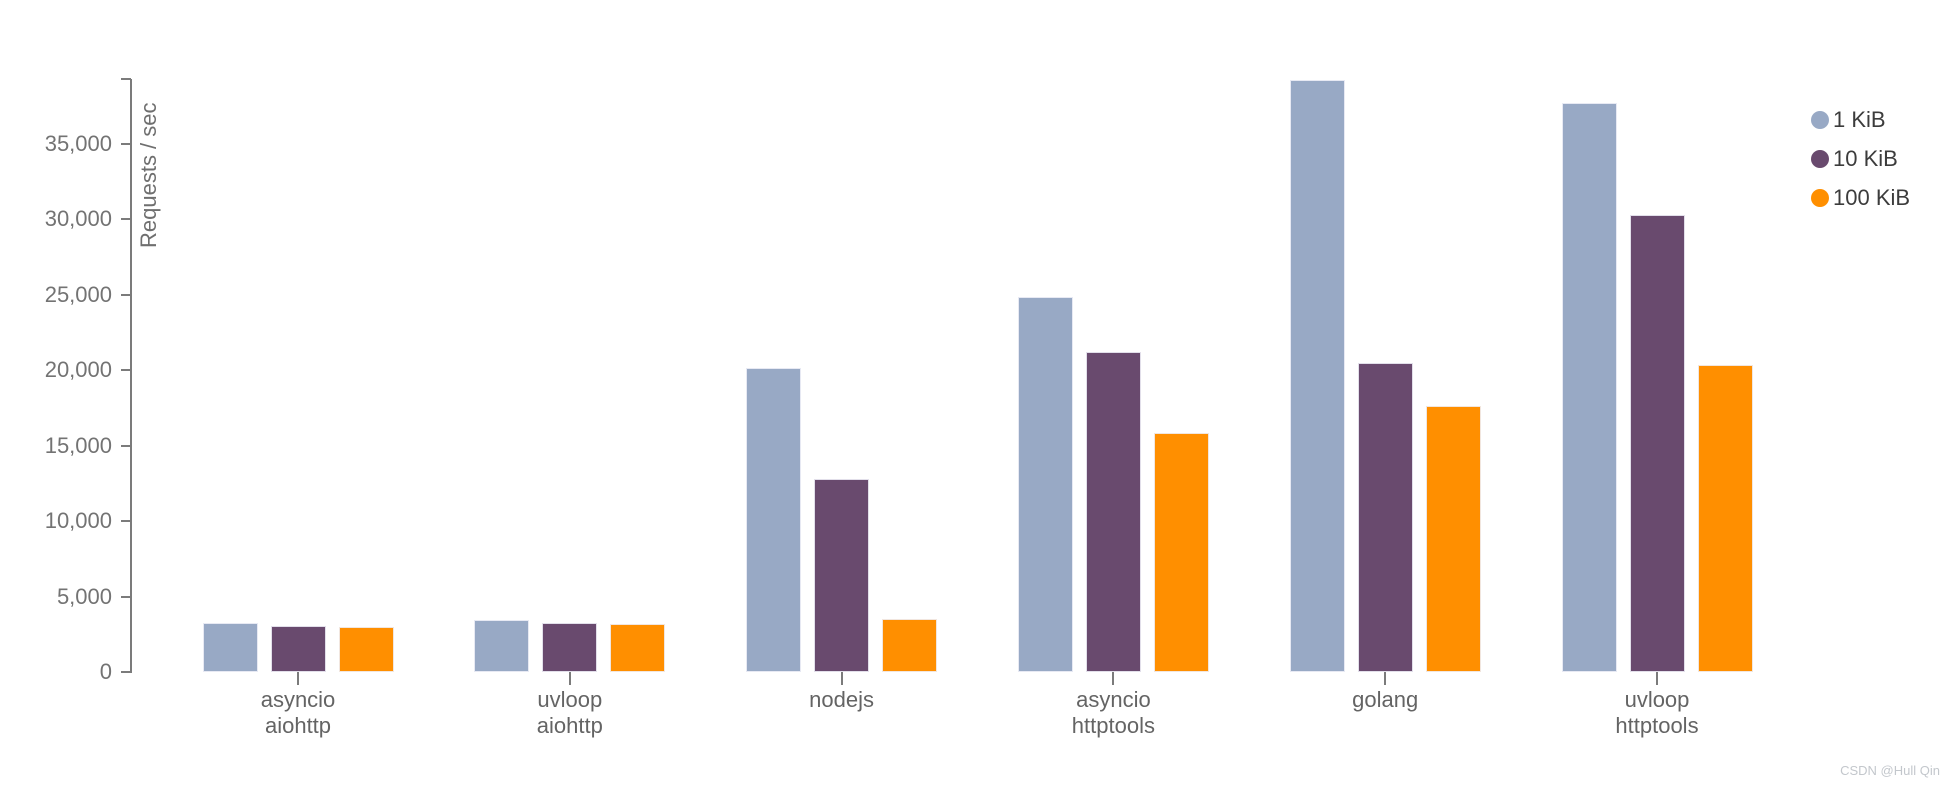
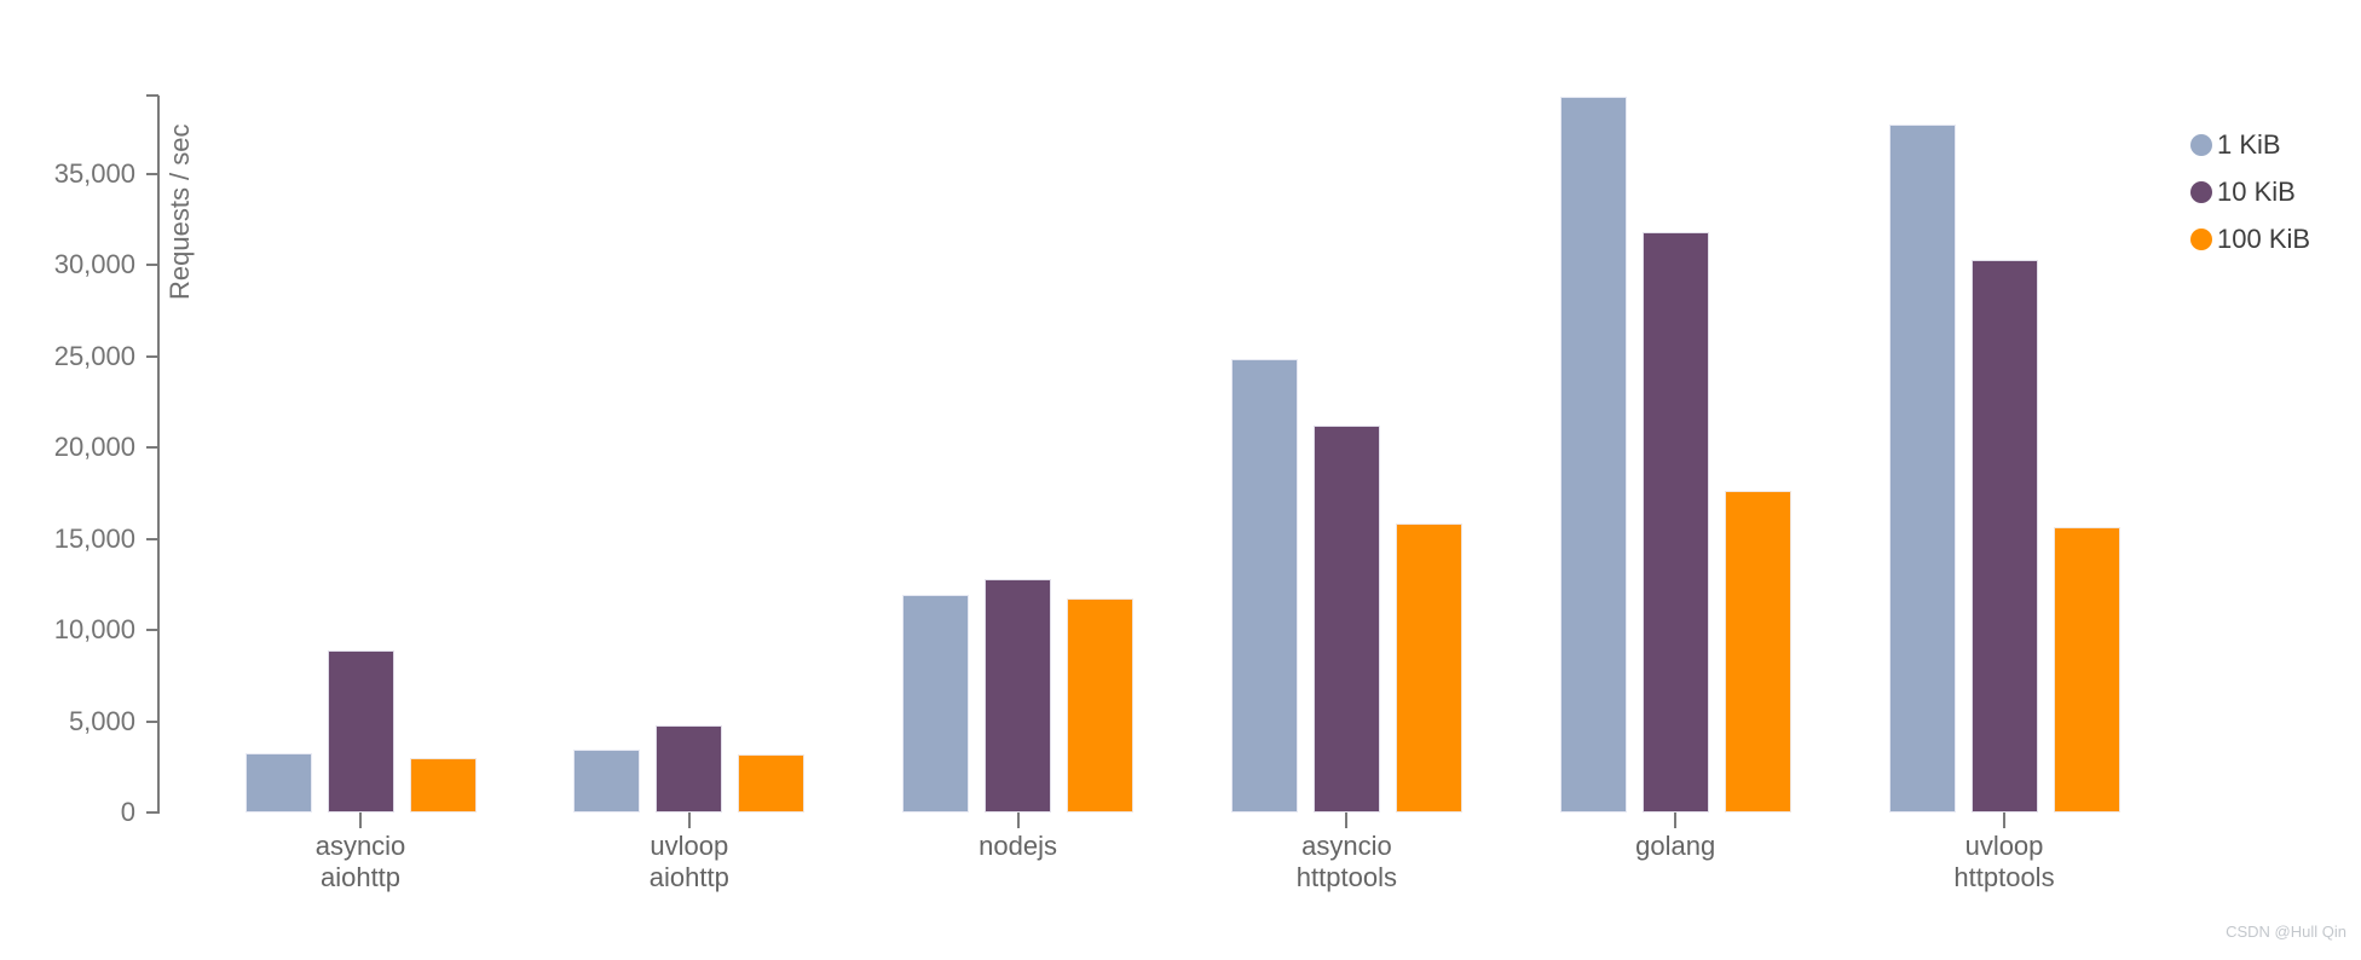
10 KiB/asyncio aiohttp: 3000 -> 8900
10 KiB/uvloop aiohttp: 3200 -> 4800
1 KiB/nodejs: 20100 -> 11900
100 KiB/nodejs: 3500 -> 11700
10 KiB/golang: 20400 -> 31800
100 KiB/uvloop httptools: 20400 -> 15600
